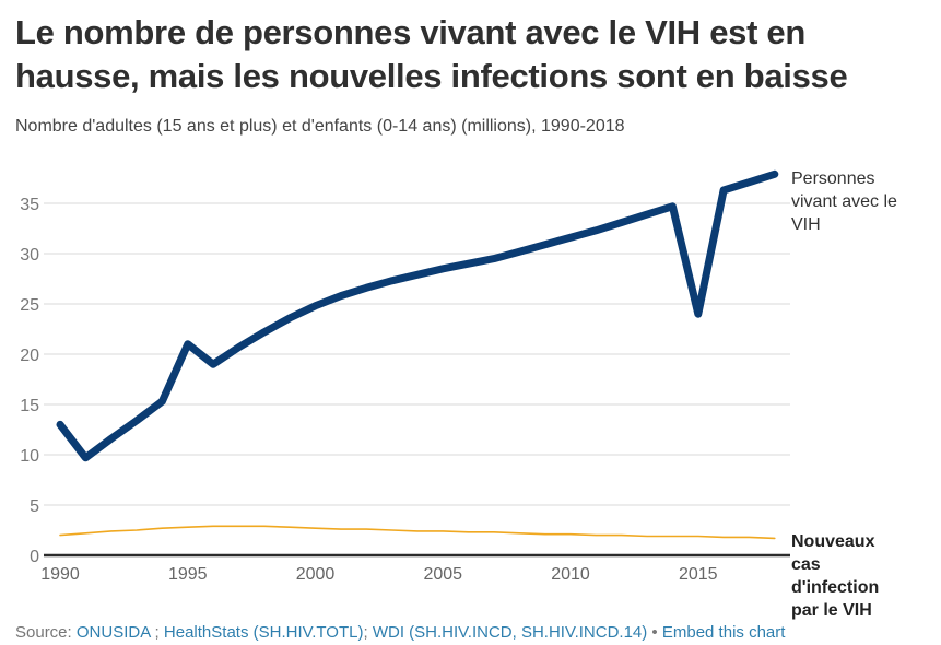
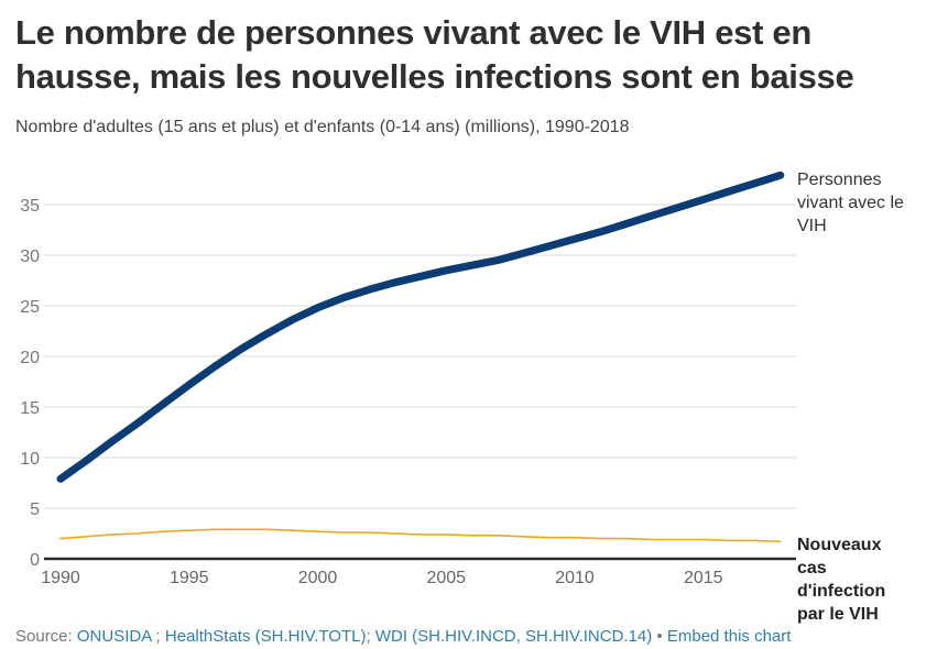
Personnes vivant avec le VIH/1990: 13 -> 8
Personnes vivant avec le VIH/1995: 21 -> 17
Personnes vivant avec le VIH/2015: 24 -> 36
